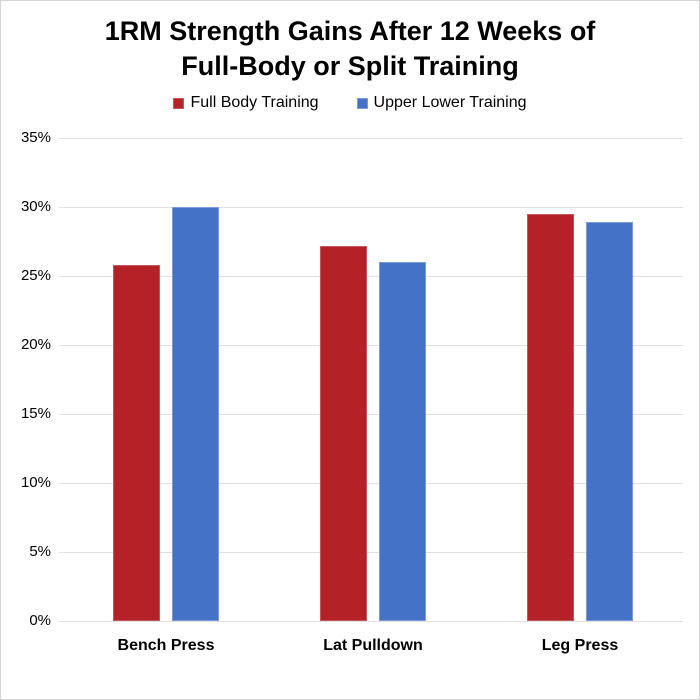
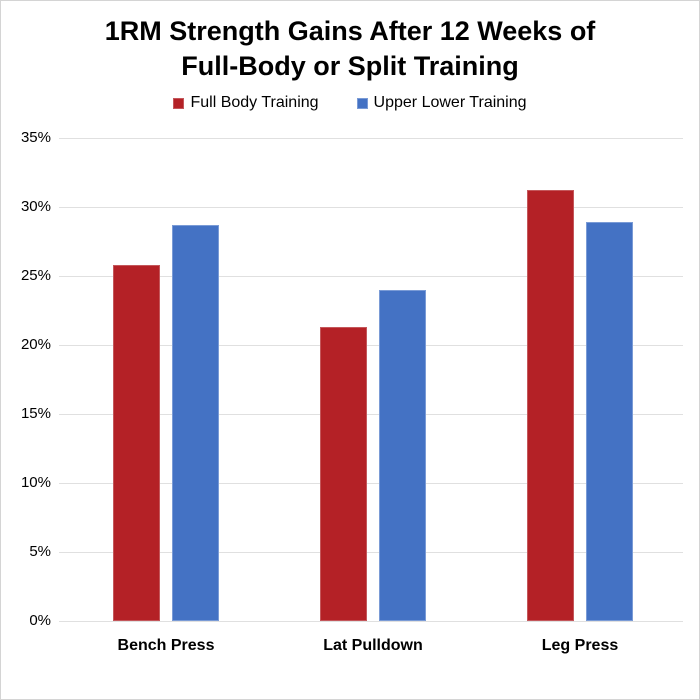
Upper Lower Training/Bench Press: 30.0% -> 28.7%
Full Body Training/Lat Pulldown: 27.2% -> 21.3%
Upper Lower Training/Lat Pulldown: 26.0% -> 24.0%
Full Body Training/Leg Press: 29.5% -> 31.2%
